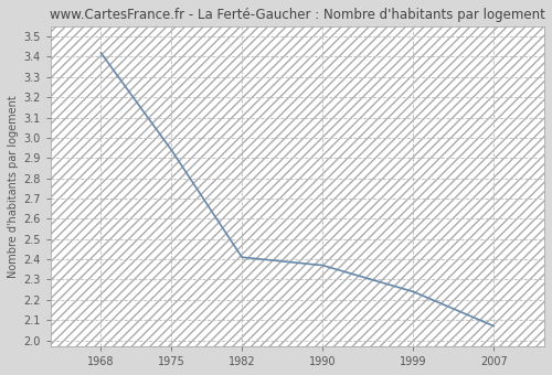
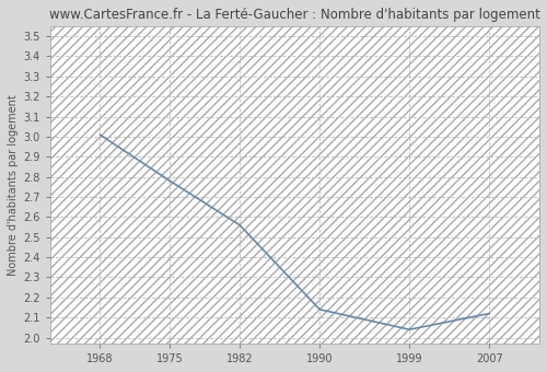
1968: 3.42 -> 3.01
1975: 2.94 -> 2.78
1982: 2.41 -> 2.56
1990: 2.37 -> 2.14
1999: 2.24 -> 2.04
2007: 2.07 -> 2.12
